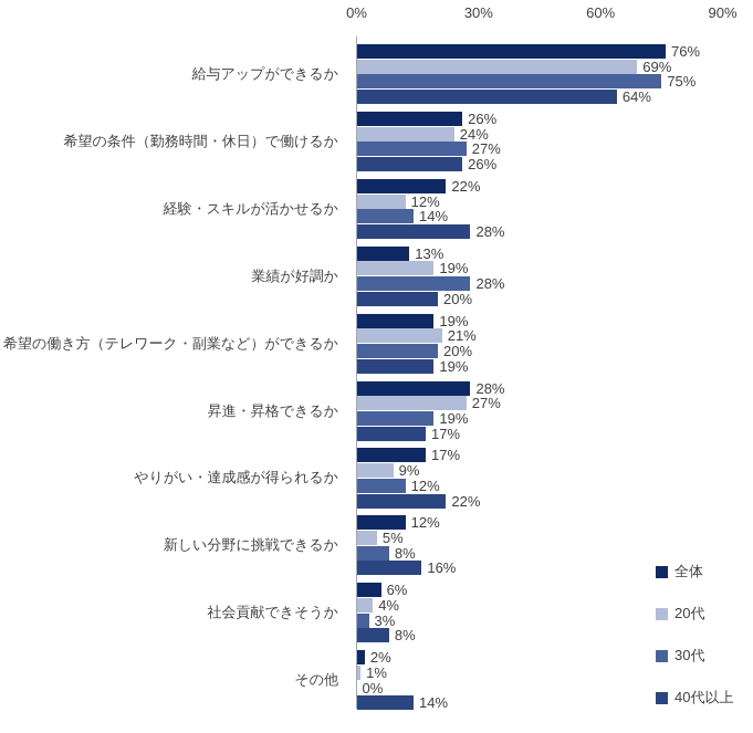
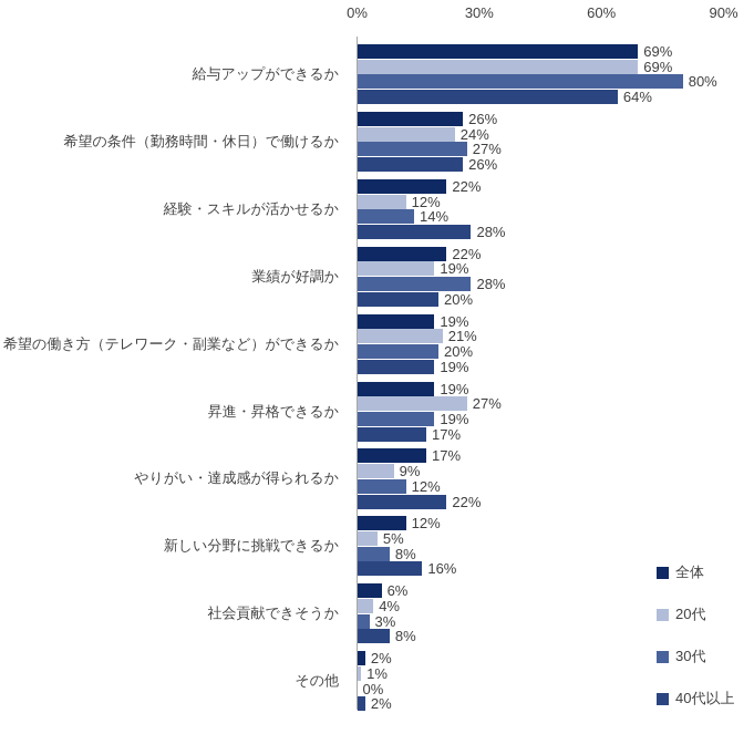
全体/給与アップができるか: 76% -> 69%
30代/給与アップができるか: 75% -> 80%
全体/業績が好調か: 13% -> 22%
全体/昇進・昇格できるか: 28% -> 19%
40代以上/その他: 14% -> 2%
